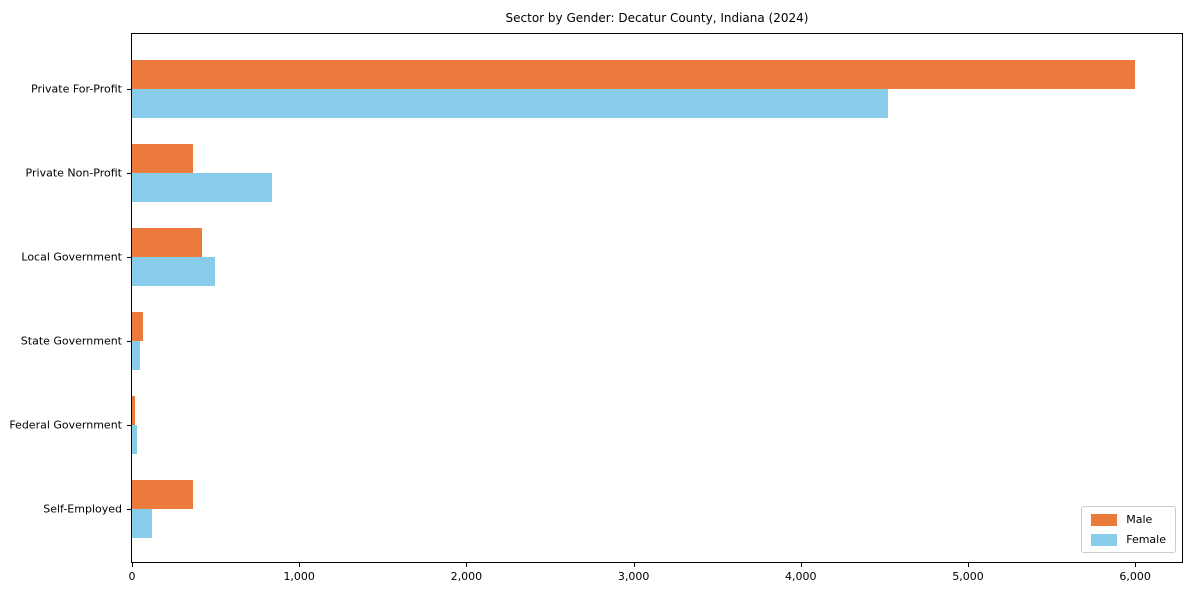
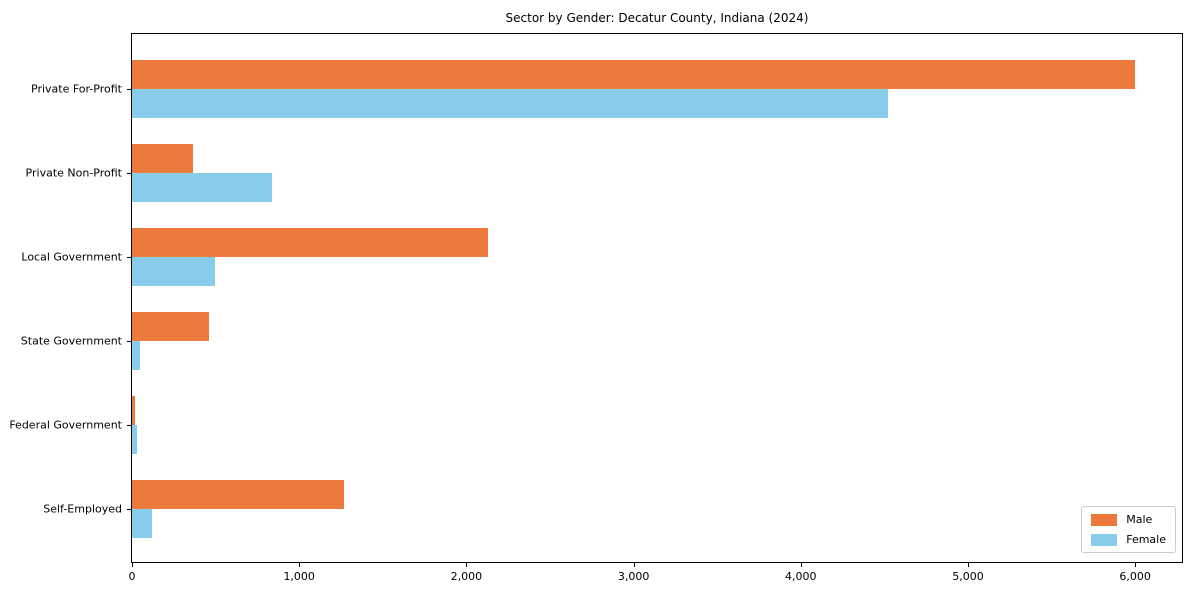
Male/Local Government: 420 -> 2130
Male/State Government: 60 -> 460
Male/Self-Employed: 360 -> 1270
